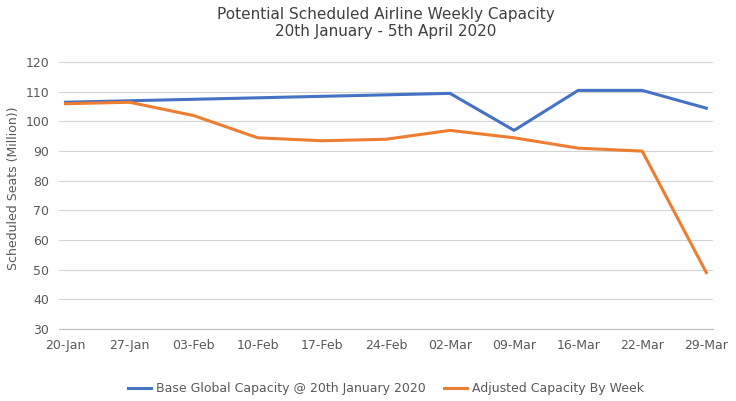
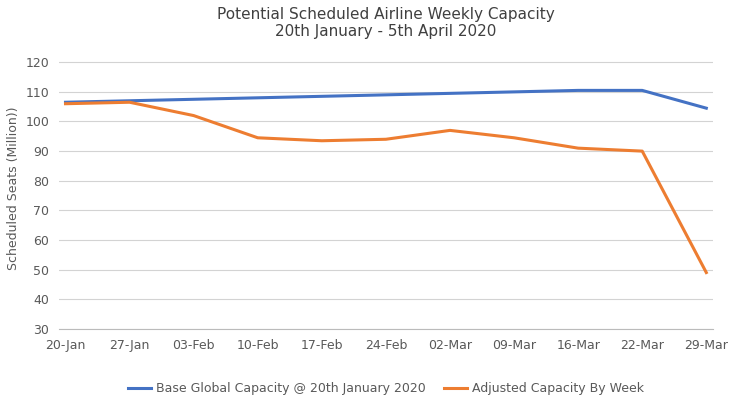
Base Global Capacity @ 20th January 2020/09-Mar: 97.0 -> 110.0
